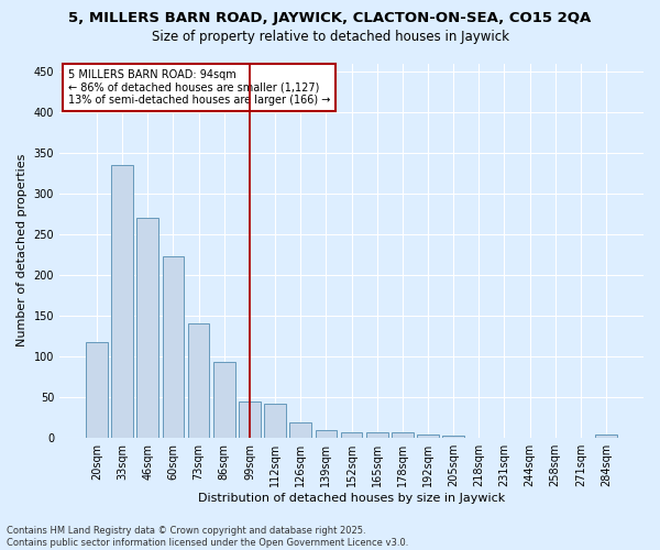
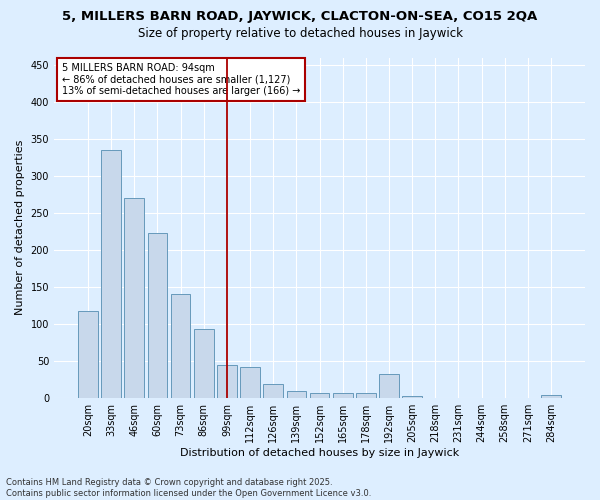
192sqm: 3 -> 32
